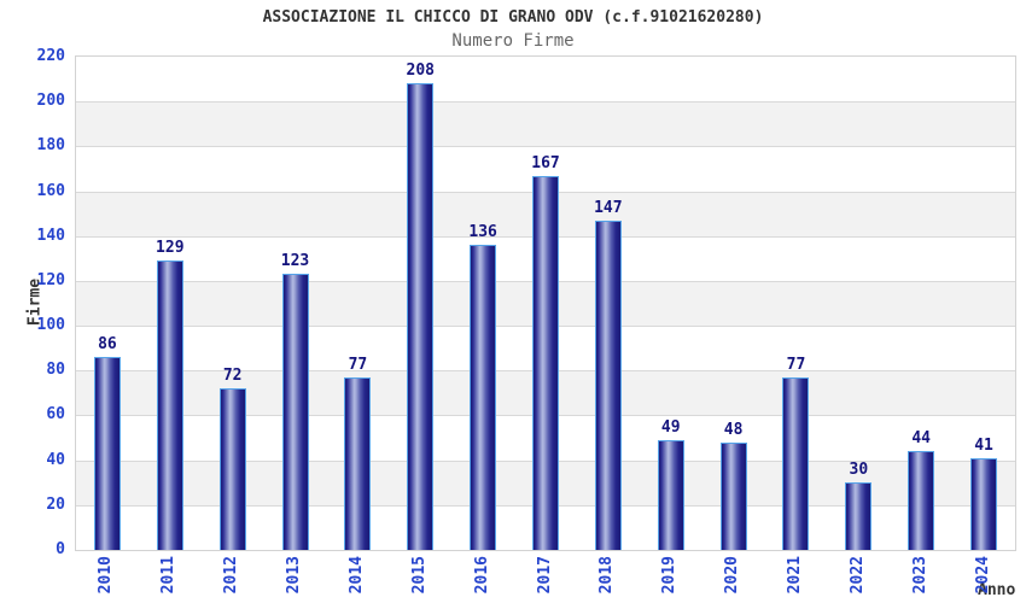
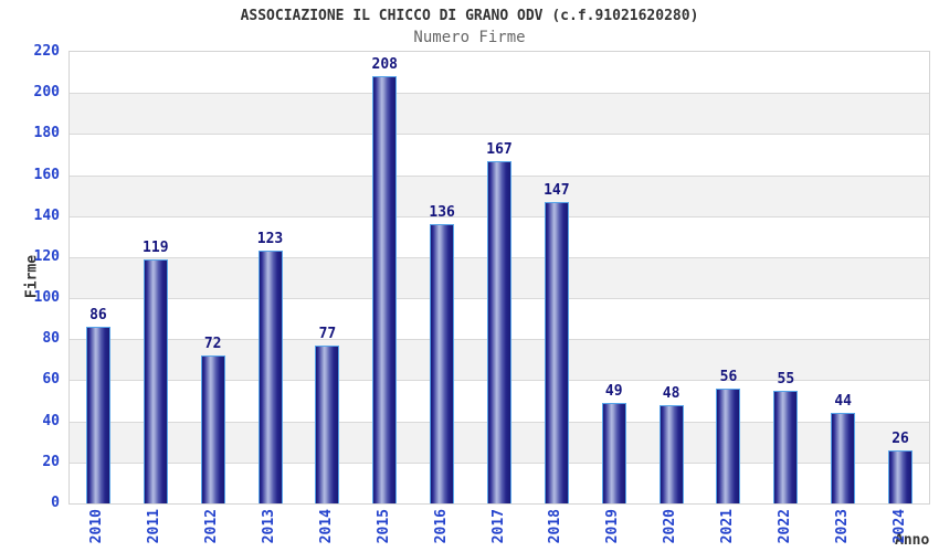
2011: 129 -> 119
2021: 77 -> 56
2022: 30 -> 55
2024: 41 -> 26
